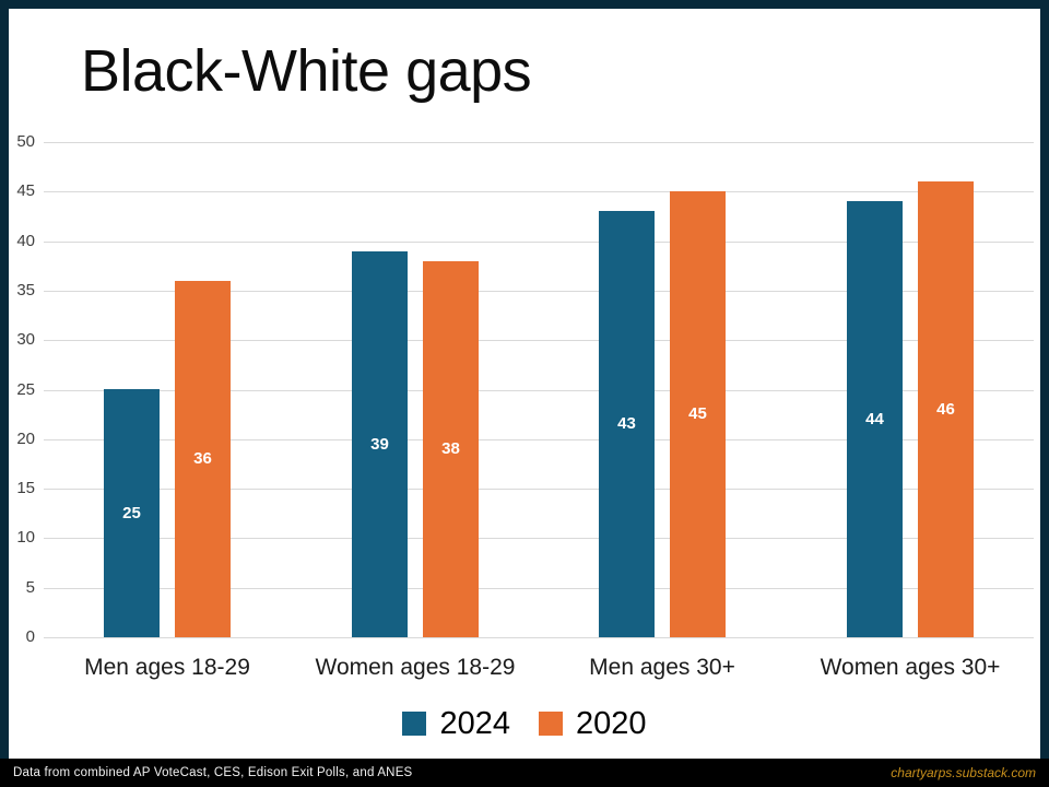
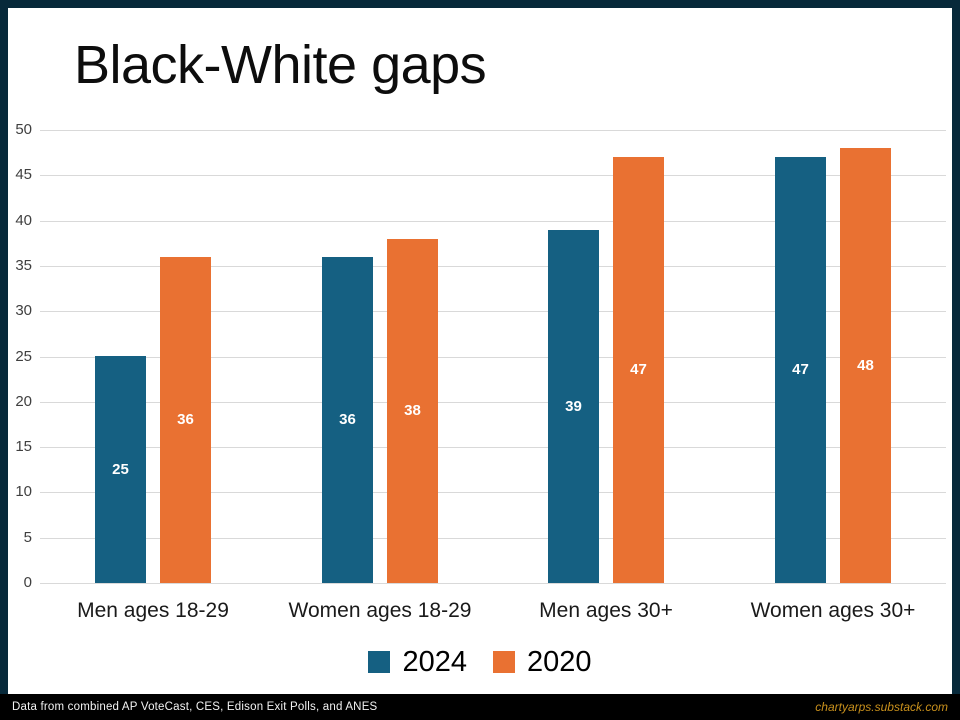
2024/Women ages 18-29: 39 -> 36
2024/Men ages 30+: 43 -> 39
2020/Men ages 30+: 45 -> 47
2024/Women ages 30+: 44 -> 47
2020/Women ages 30+: 46 -> 48
